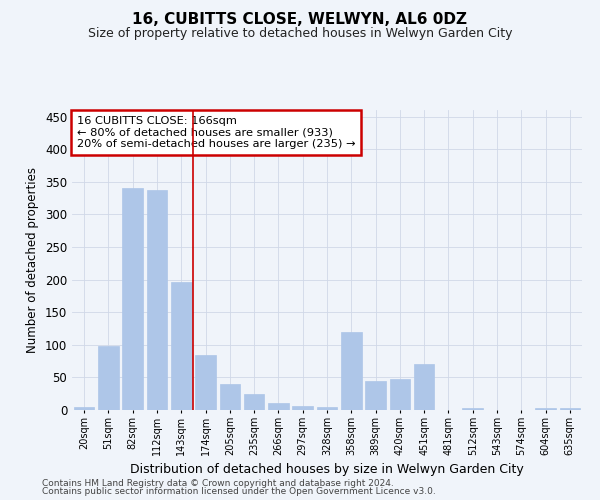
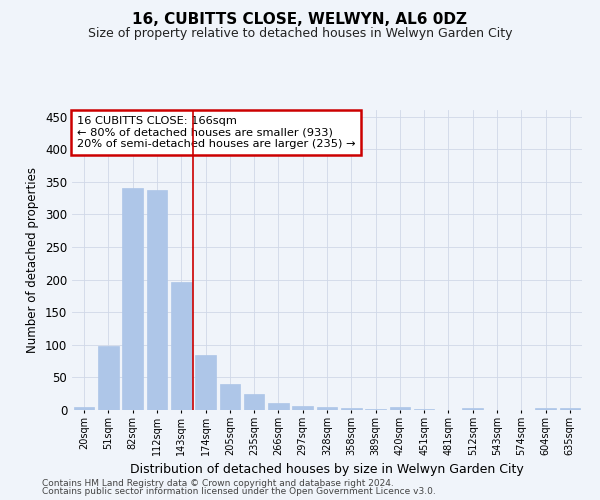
358sqm: 120 -> 3
389sqm: 44 -> 2
420sqm: 48 -> 5
451sqm: 70 -> 2
